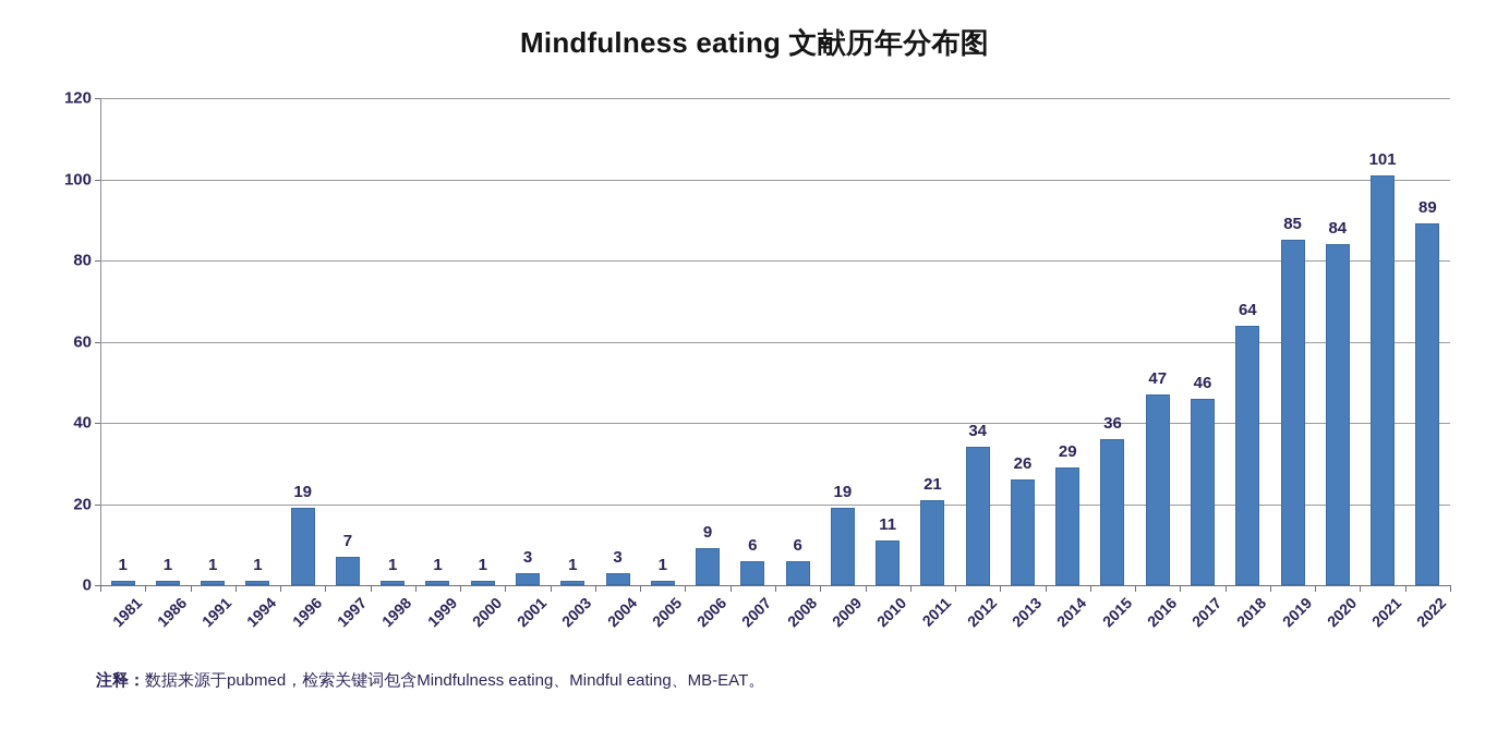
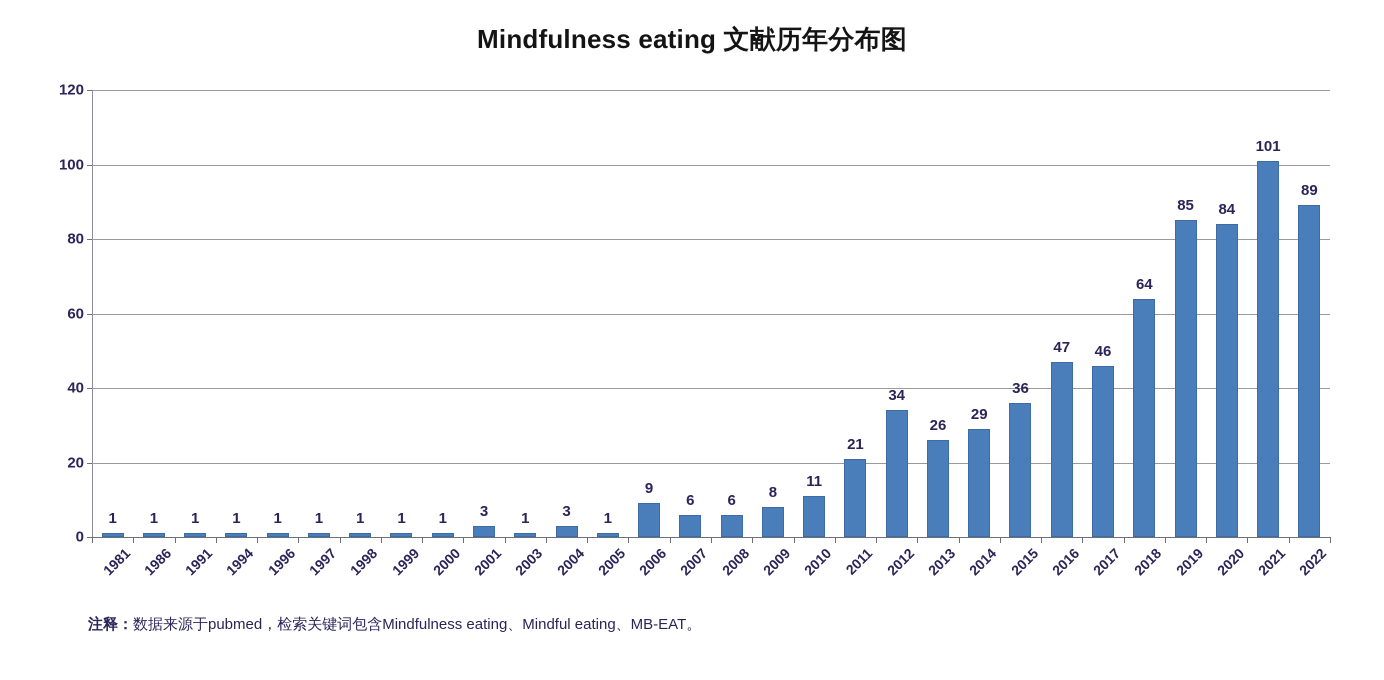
1996: 19 -> 1
1997: 7 -> 1
2009: 19 -> 8
